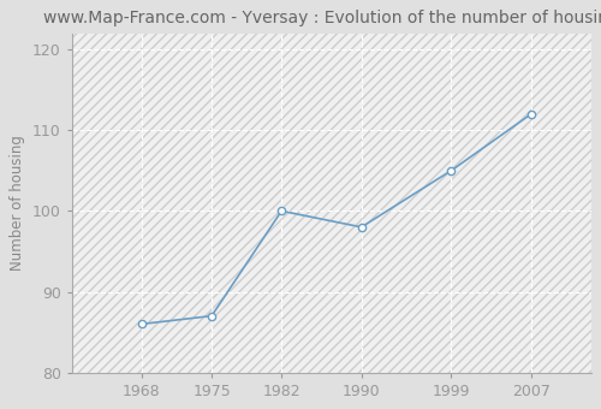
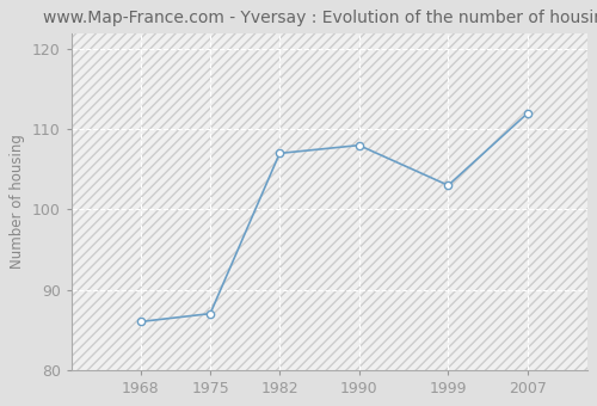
1982: 100 -> 107
1990: 98 -> 108
1999: 105 -> 103
